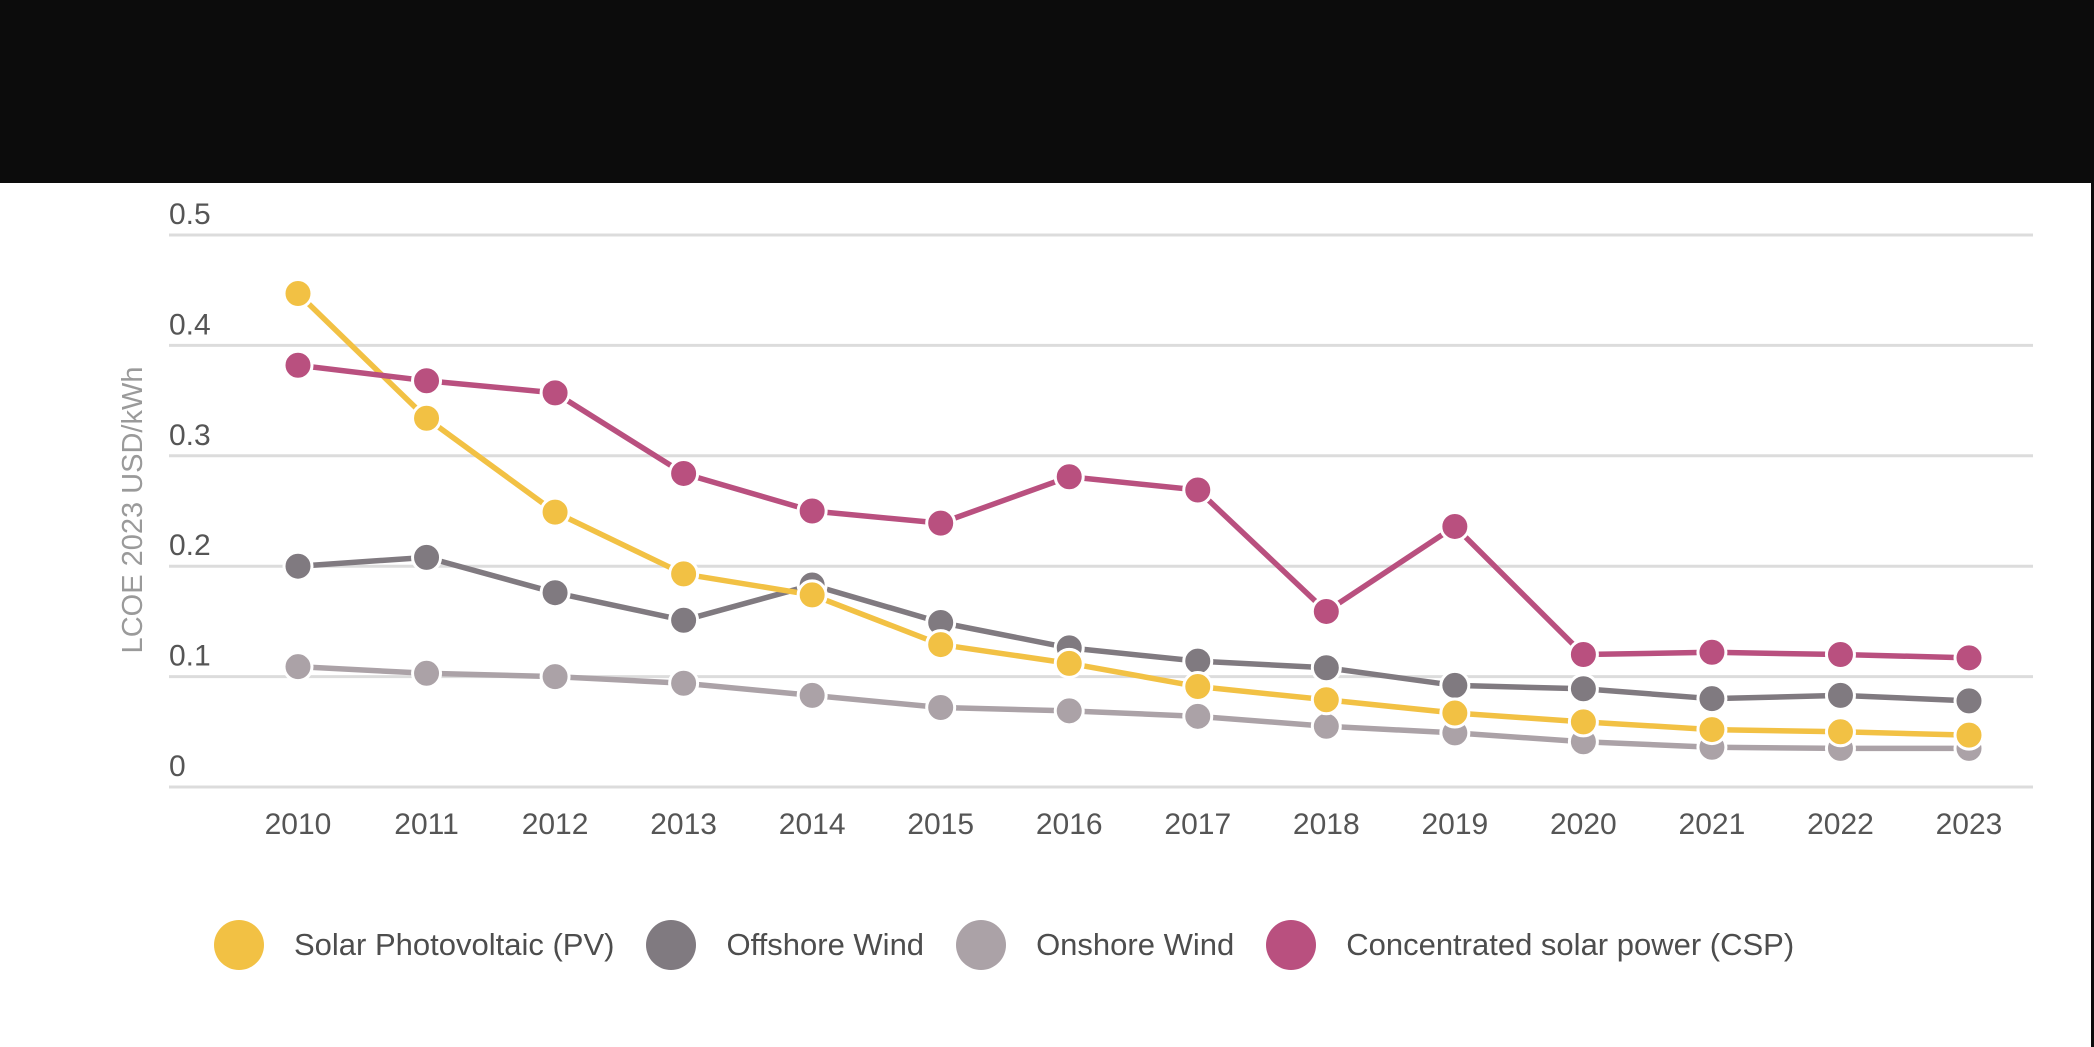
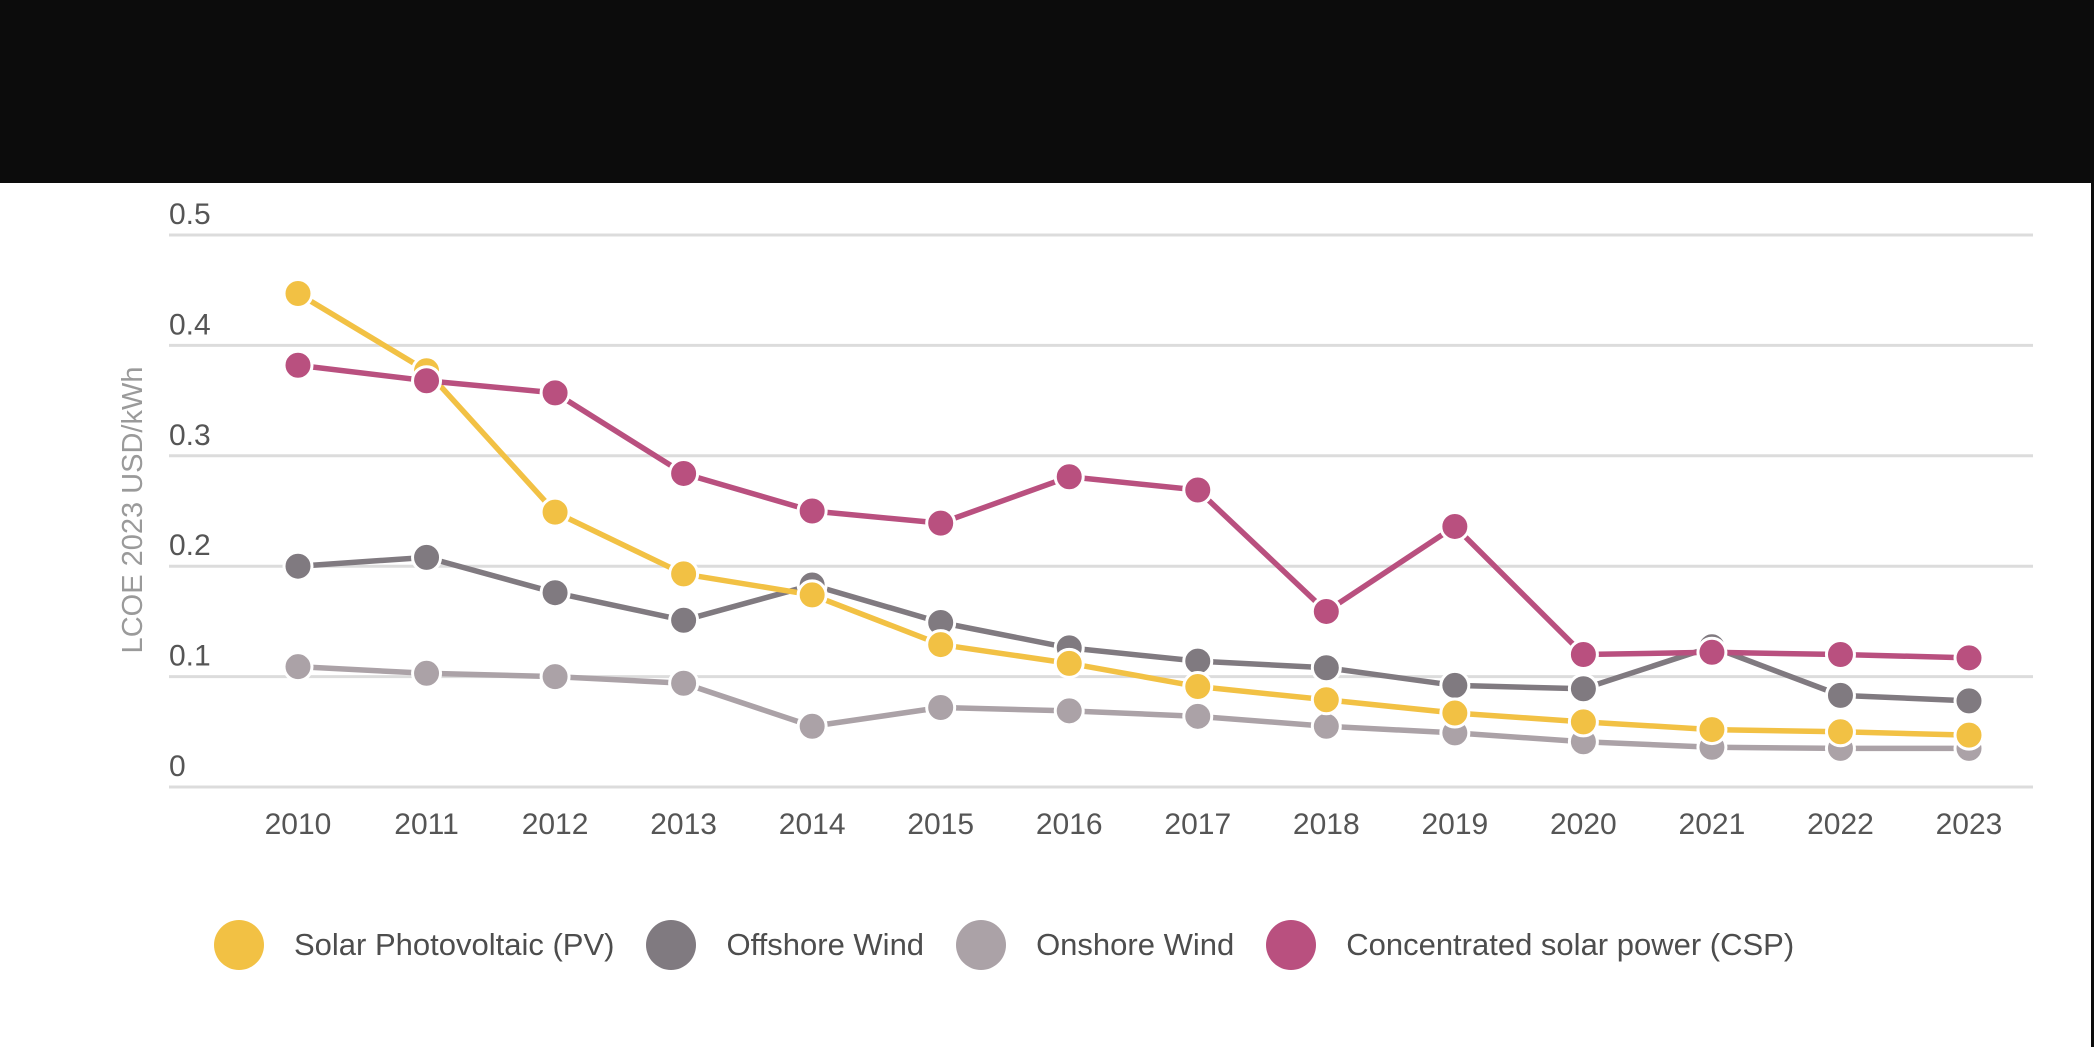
Solar Photovoltaic (PV)/2011: 0.334 -> 0.377
Onshore Wind/2014: 0.083 -> 0.055
Offshore Wind/2021: 0.080 -> 0.127
